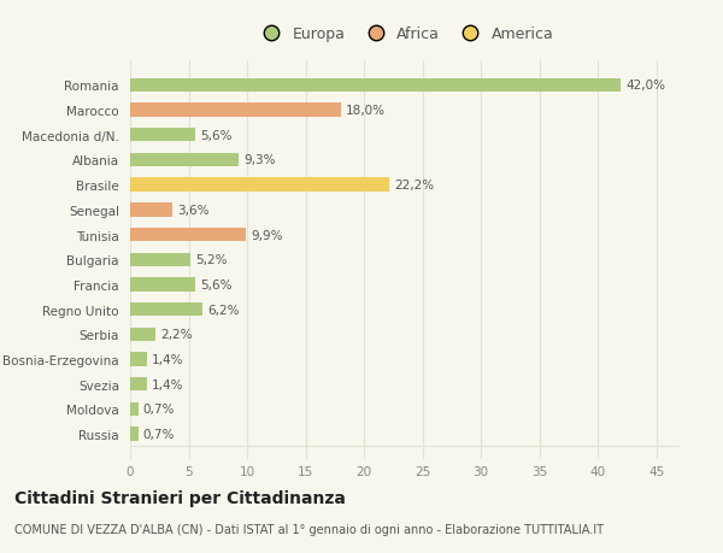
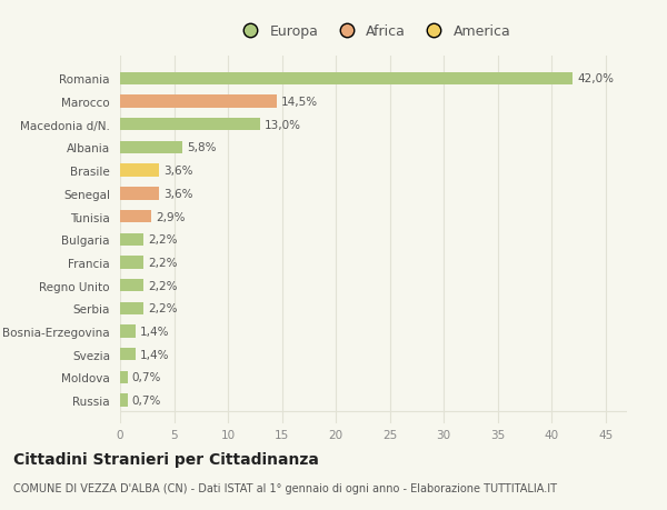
Marocco: 18,0% -> 14,5%
Macedonia d/N.: 5,6% -> 13,0%
Albania: 9,3% -> 5,8%
Brasile: 22,2% -> 3,6%
Tunisia: 9,9% -> 2,9%
Bulgaria: 5,2% -> 2,2%
Francia: 5,6% -> 2,2%
Regno Unito: 6,2% -> 2,2%
